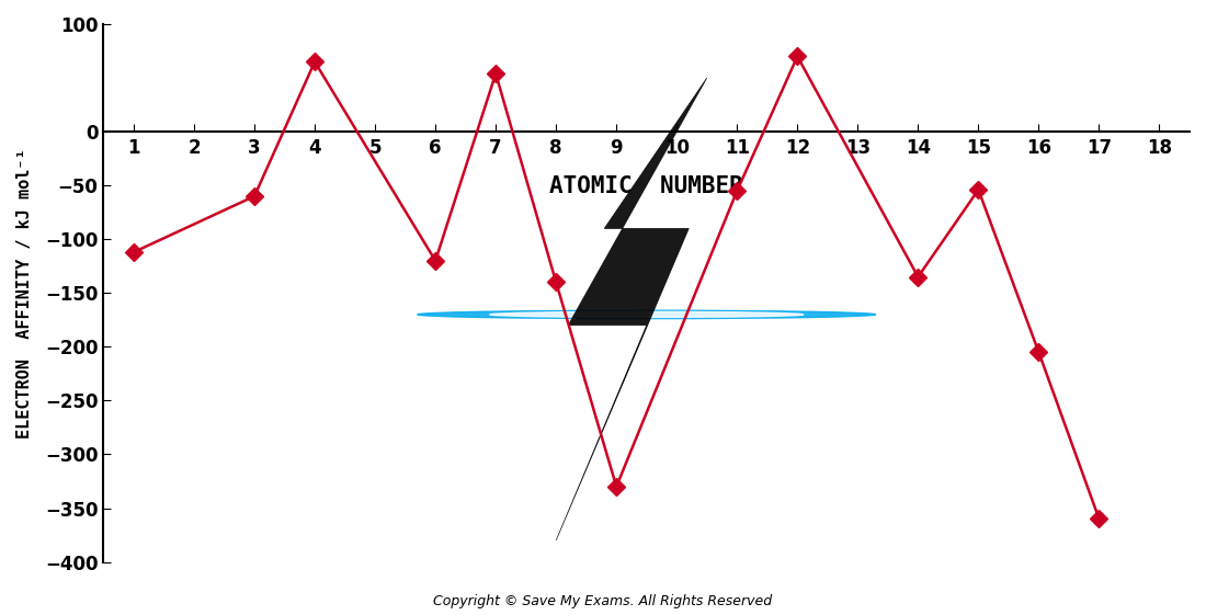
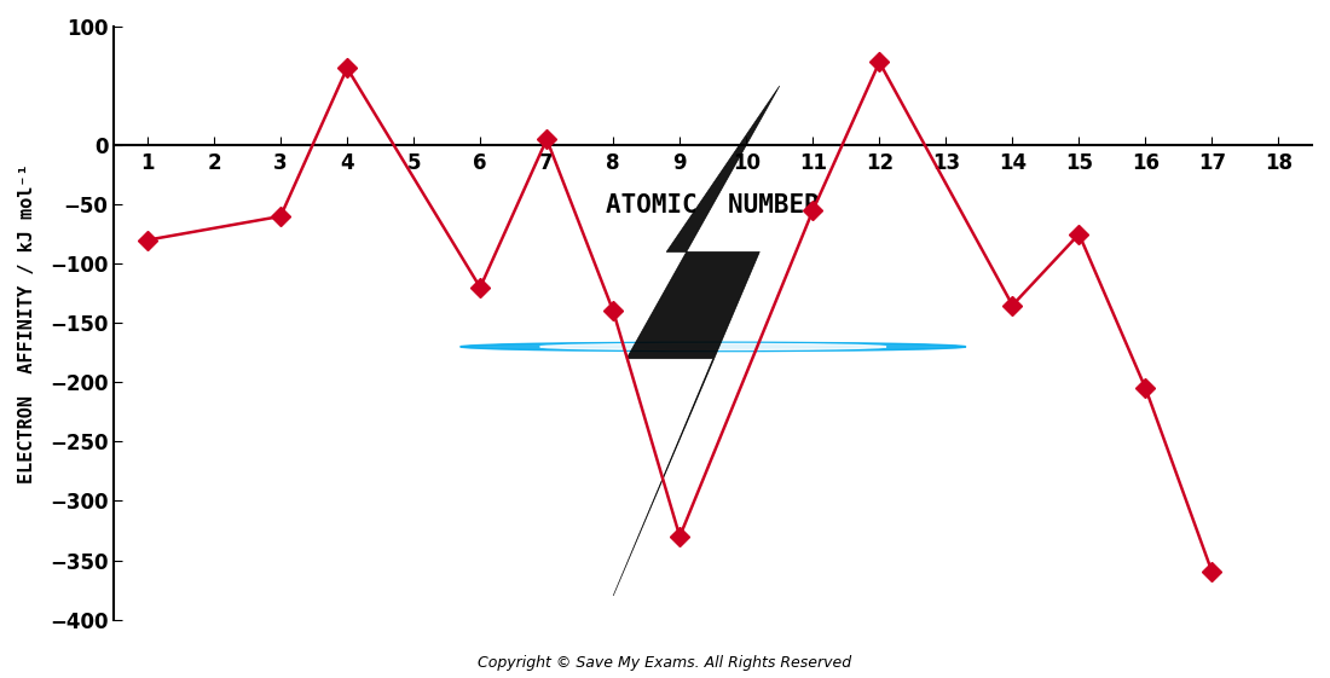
1: -112 -> -80
7: 54 -> 5
15: -54 -> -75
